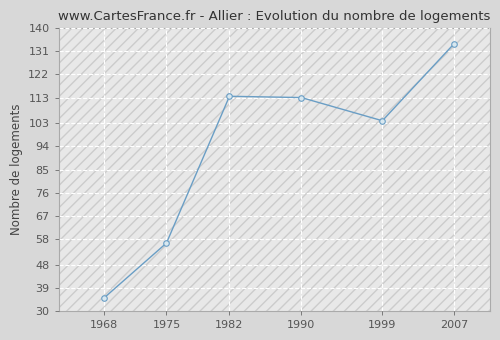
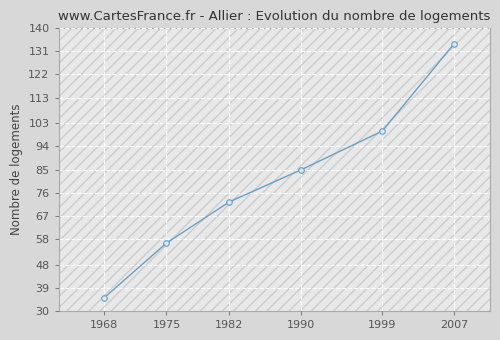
1982: 113.5 -> 72.5
1990: 113.0 -> 85.0
1999: 104.0 -> 100.0
